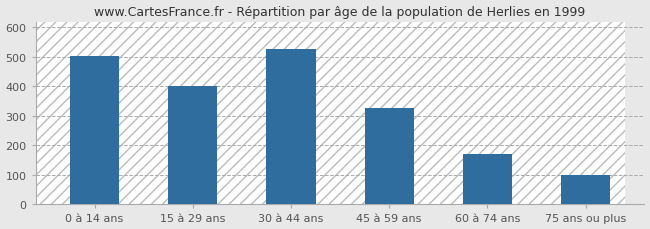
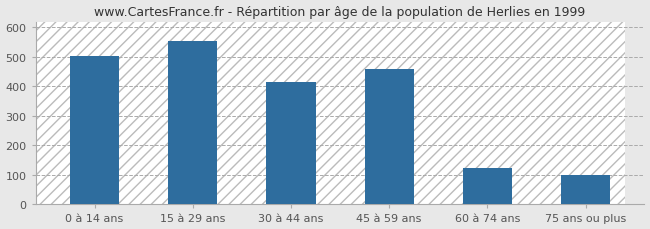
15 à 29 ans: 400 -> 555
30 à 44 ans: 527 -> 415
45 à 59 ans: 328 -> 460
60 à 74 ans: 171 -> 125
